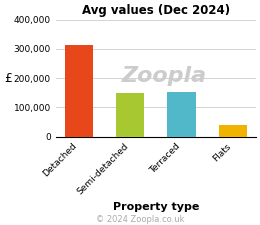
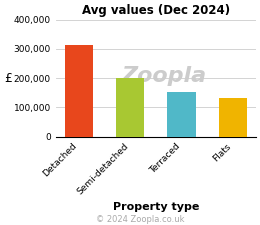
Semi-detached: 150,000 -> 200,000
Flats: 40,000 -> 133,000
